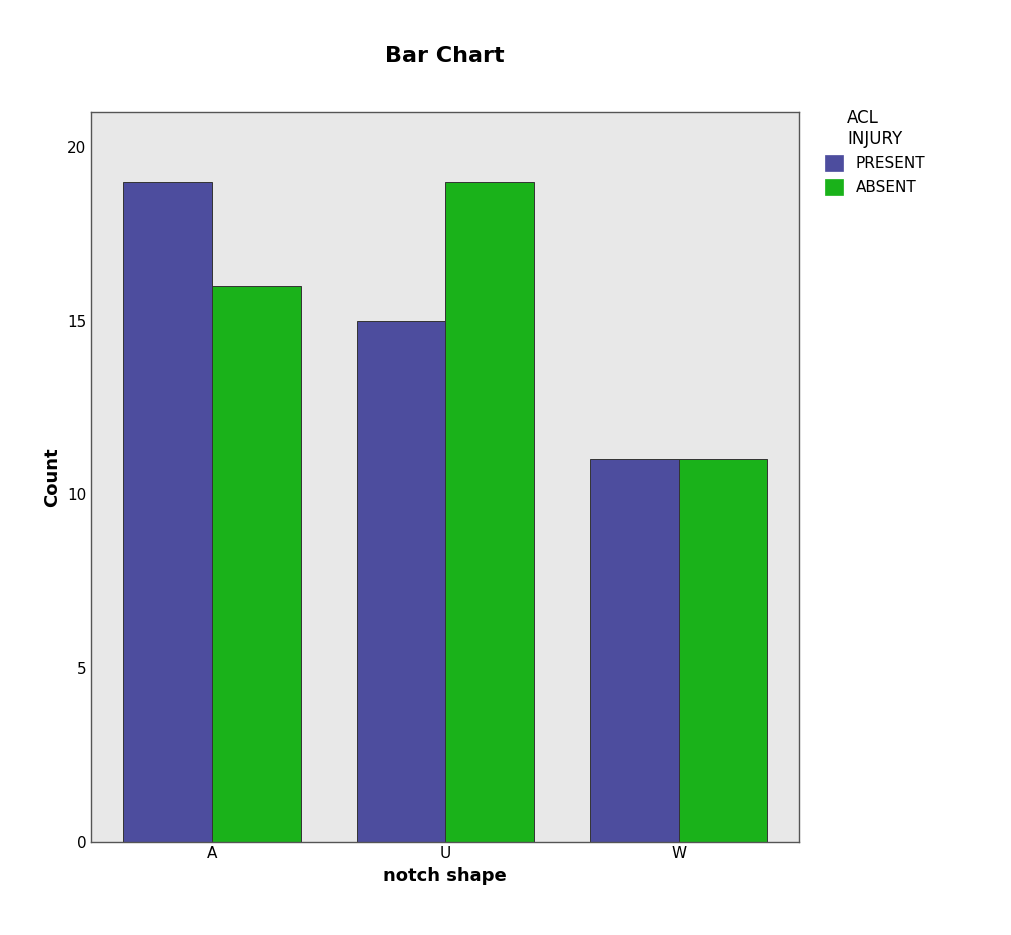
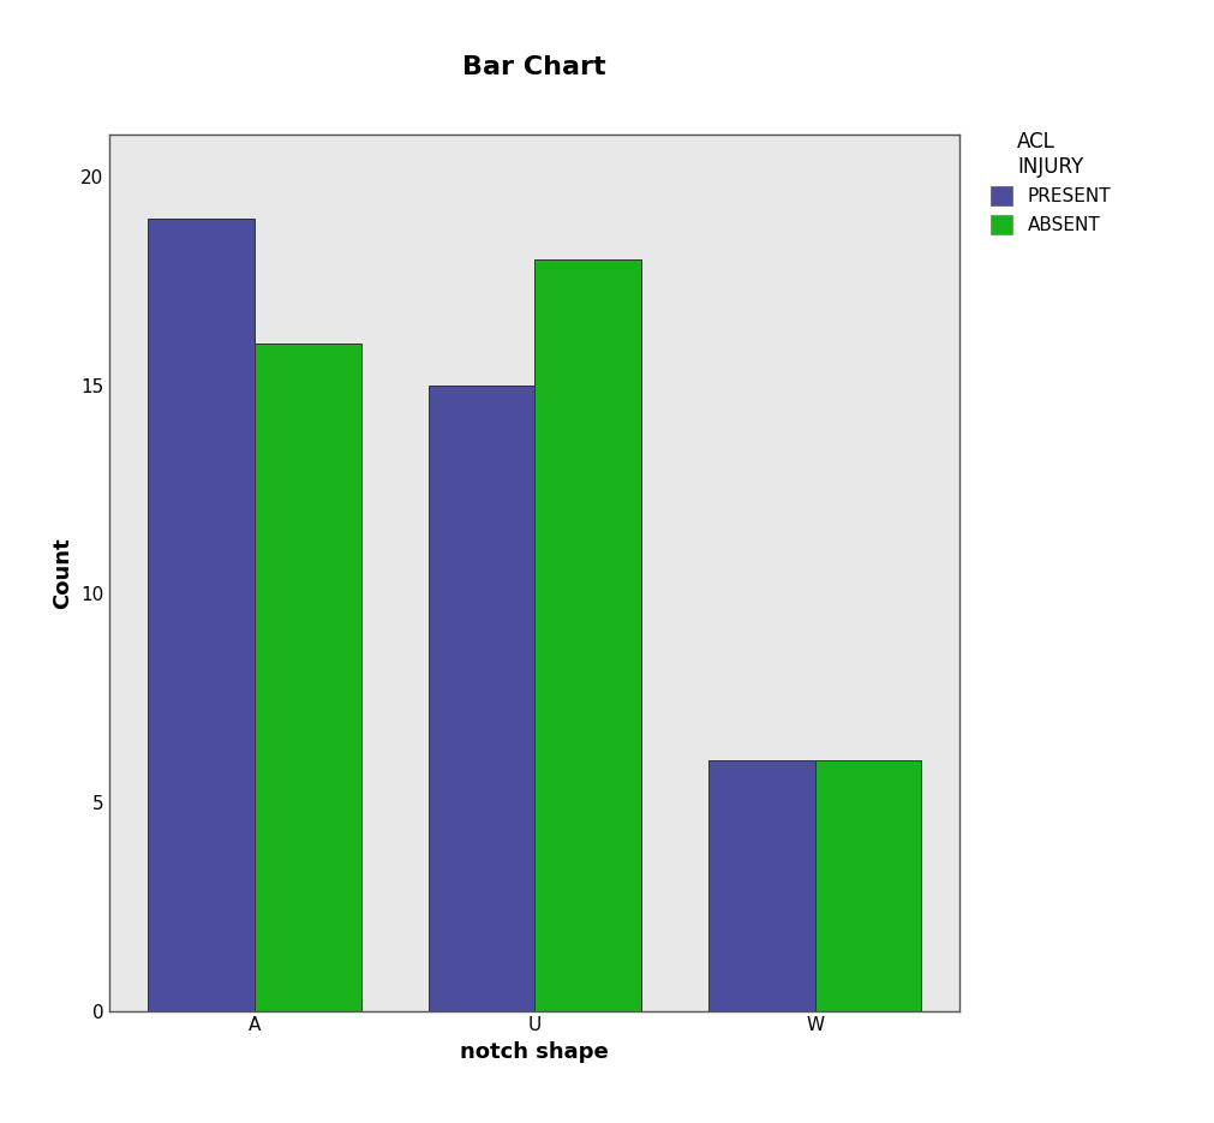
ABSENT/U: 19 -> 18
PRESENT/W: 11 -> 6
ABSENT/W: 11 -> 6
